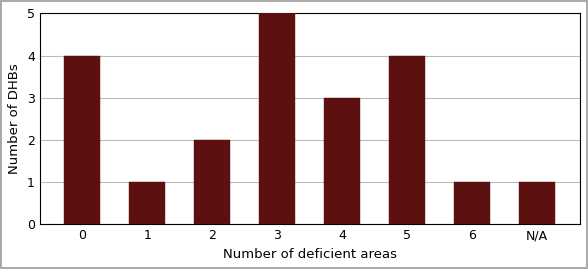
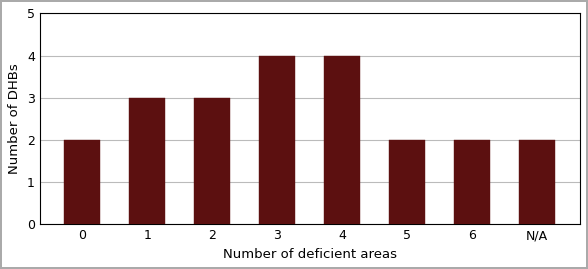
0: 4 -> 2
1: 1 -> 3
2: 2 -> 3
3: 5 -> 4
4: 3 -> 4
5: 4 -> 2
6: 1 -> 2
N/A: 1 -> 2
